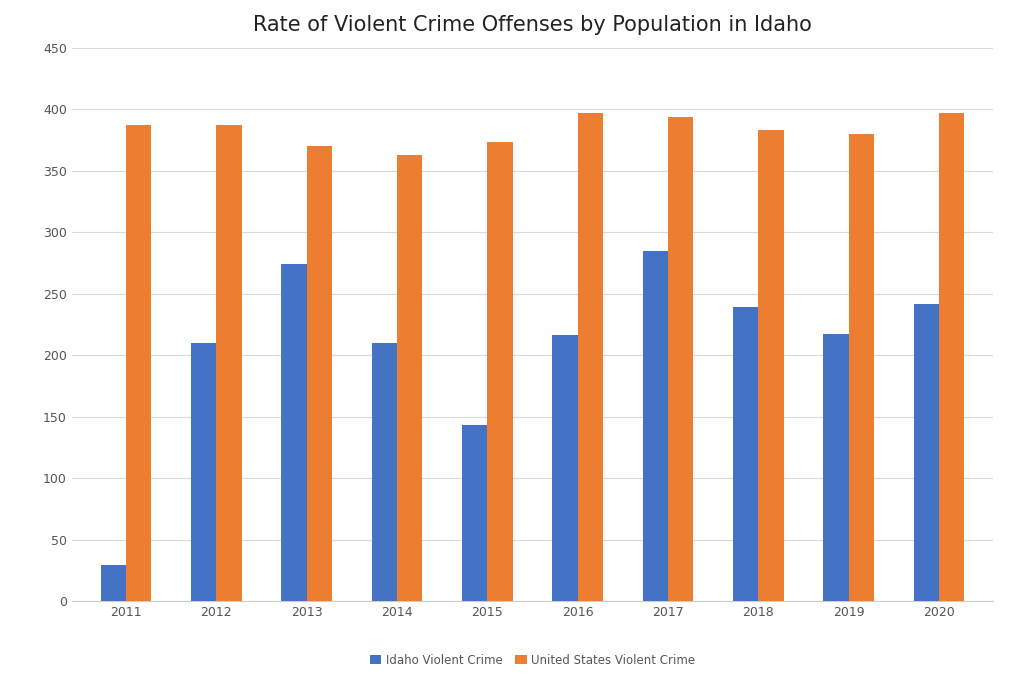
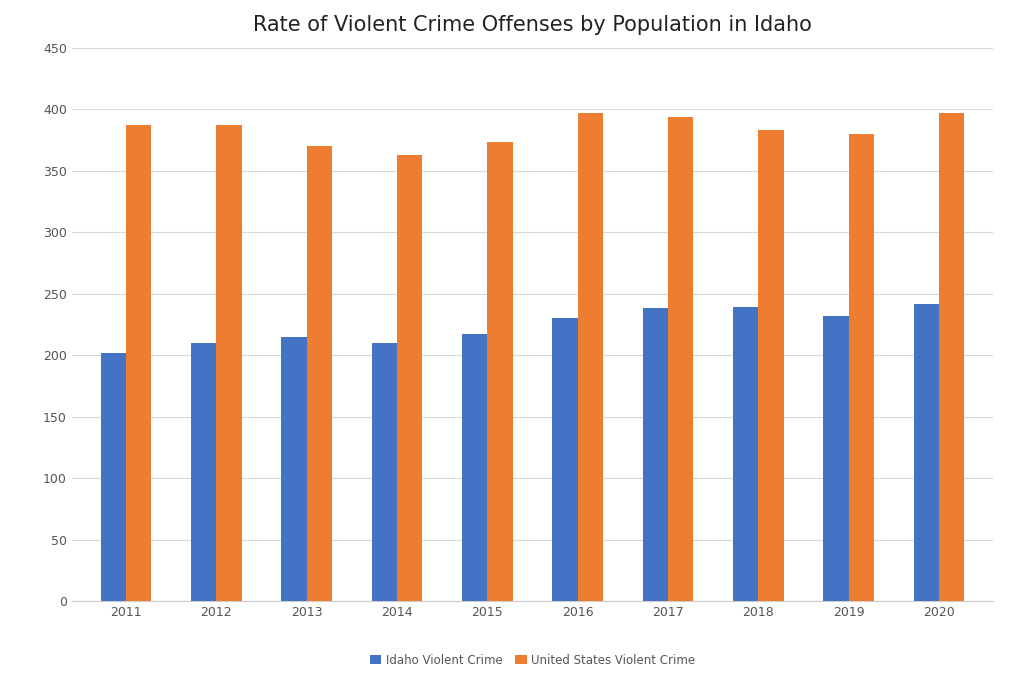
Idaho Violent Crime/2011: 29 -> 202
Idaho Violent Crime/2013: 274 -> 215
Idaho Violent Crime/2015: 143 -> 217
Idaho Violent Crime/2016: 216 -> 230
Idaho Violent Crime/2017: 285 -> 238
Idaho Violent Crime/2019: 217 -> 232
